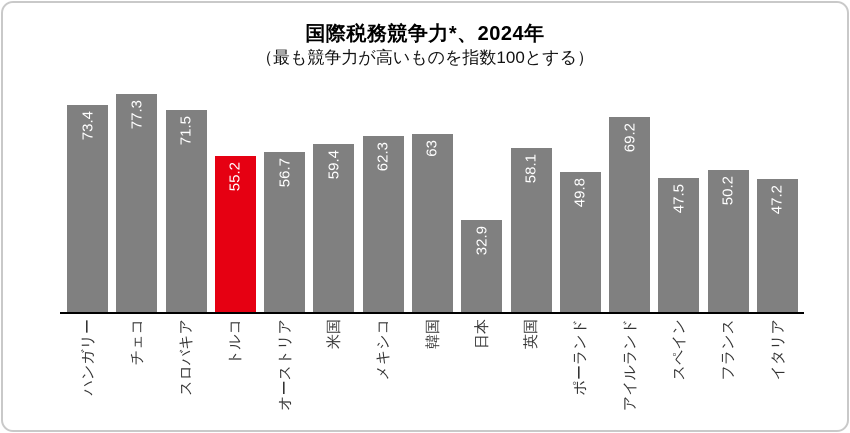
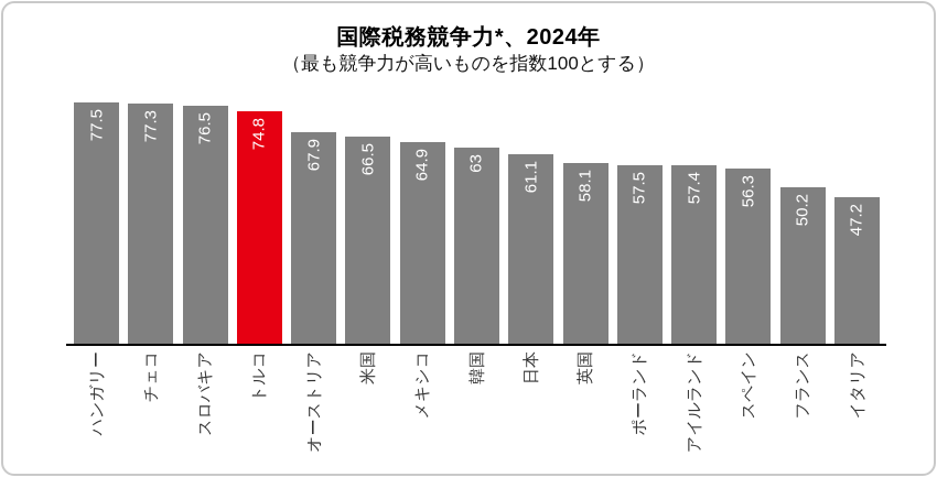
ハンガリー: 73.4 -> 77.5
スロバキア: 71.5 -> 76.5
トルコ: 55.2 -> 74.8
オーストリア: 56.7 -> 67.9
米国: 59.4 -> 66.5
メキシコ: 62.3 -> 64.9
日本: 32.9 -> 61.1
ポーランド: 49.8 -> 57.5
アイルランド: 69.2 -> 57.4
スペイン: 47.5 -> 56.3
